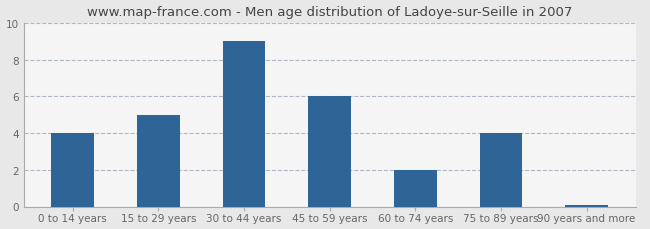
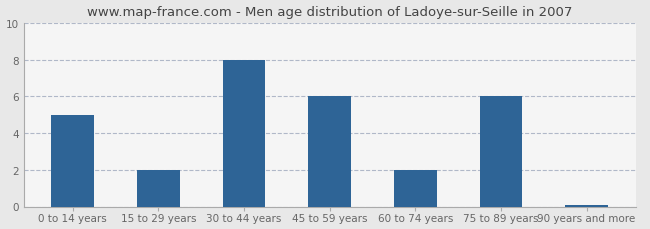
0 to 14 years: 4.0 -> 5.0
15 to 29 years: 5.0 -> 2.0
30 to 44 years: 9.0 -> 8.0
75 to 89 years: 4.0 -> 6.0
